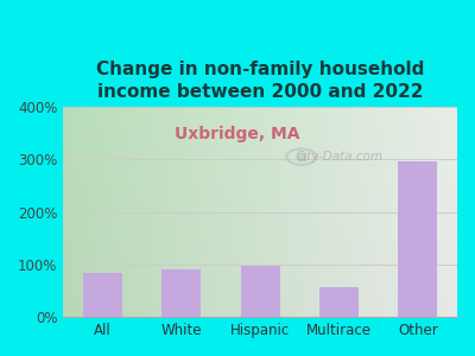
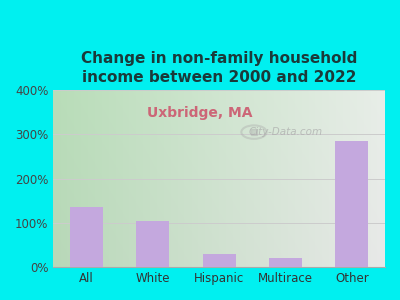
All: 83% -> 135%
White: 90% -> 105%
Hispanic: 97% -> 30%
Multirace: 57% -> 20%
Other: 297% -> 285%
